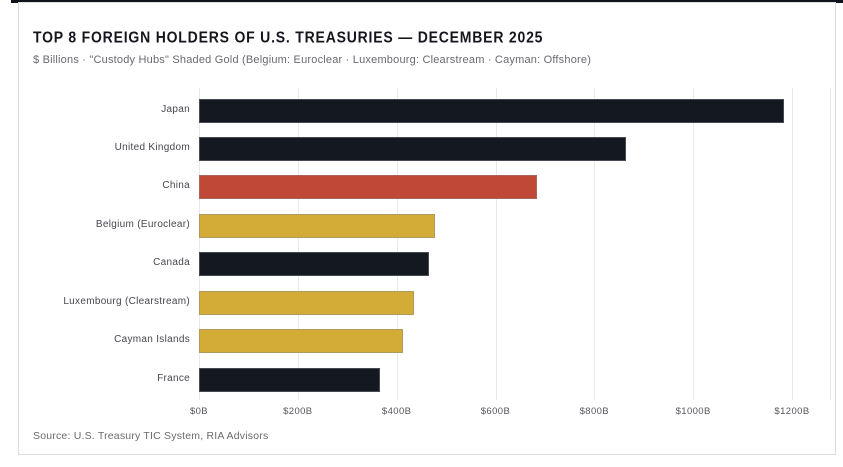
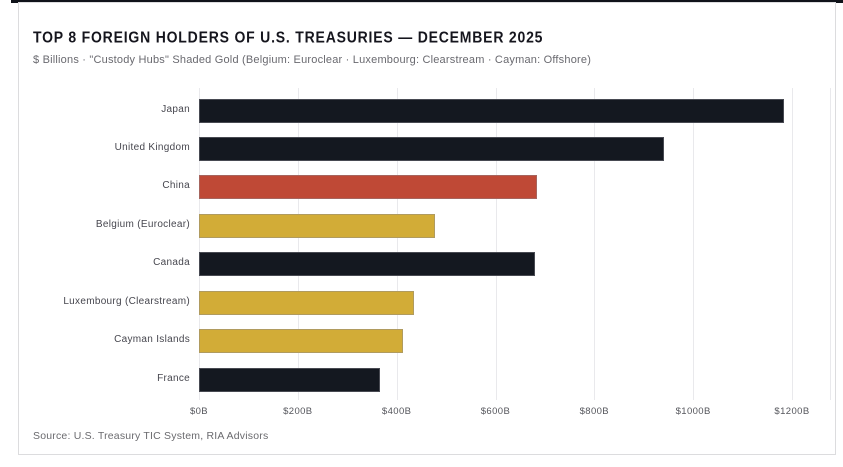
United Kingdom: $860B -> $940B
Canada: $470B -> $680B
